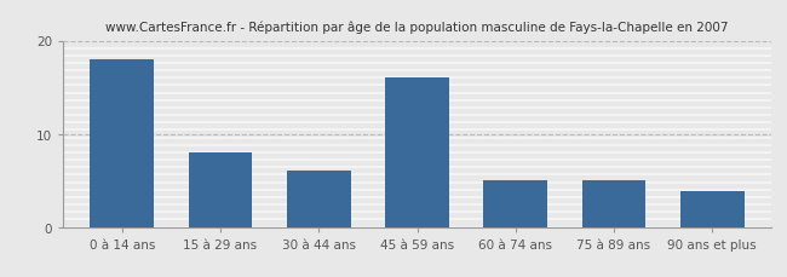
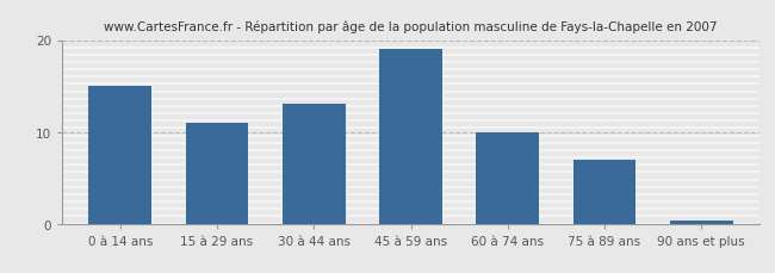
0 à 14 ans: 18.0 -> 15.0
15 à 29 ans: 8.0 -> 11.0
30 à 44 ans: 6.0 -> 13.0
45 à 59 ans: 16.0 -> 19.0
60 à 74 ans: 5.0 -> 10.0
75 à 89 ans: 5.0 -> 7.0
90 ans et plus: 3.8 -> 0.3
